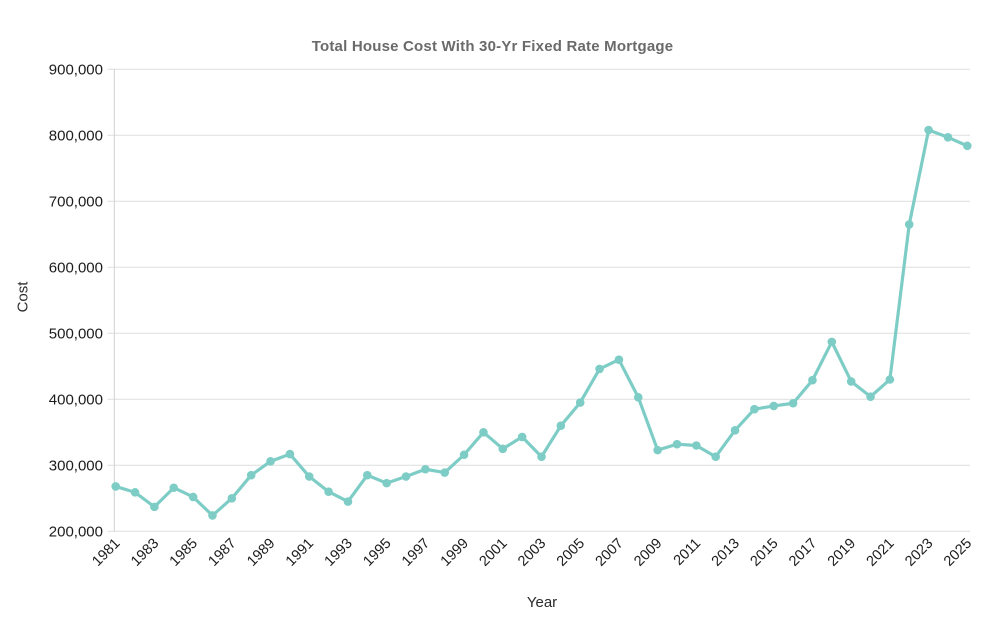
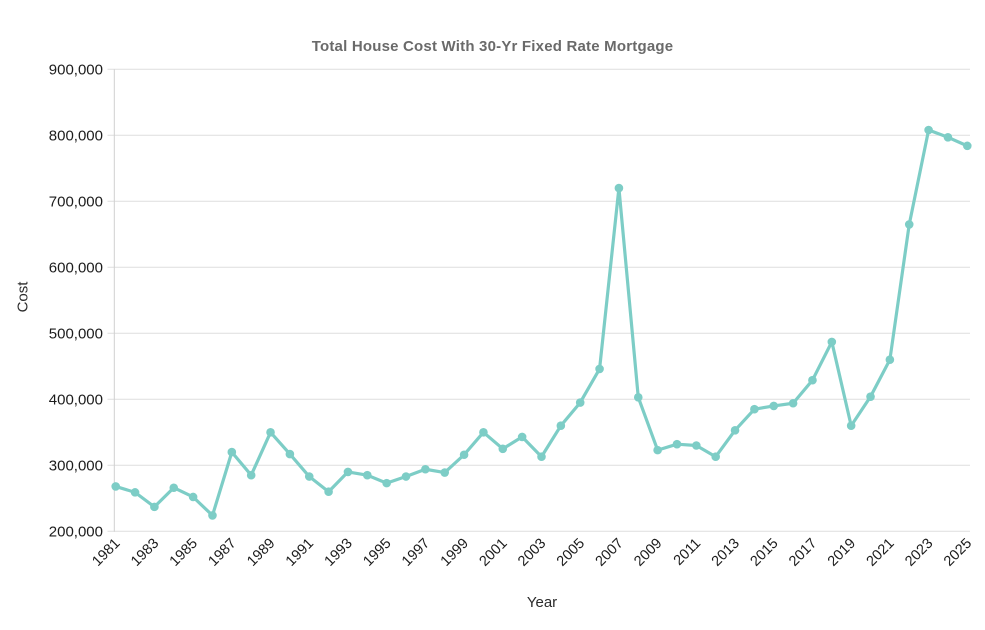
1987: 250000 -> 320000
1989: 310000 -> 350000
1993: 240000 -> 290000
2007: 460000 -> 720000
2019: 430000 -> 360000
2021: 430000 -> 460000
